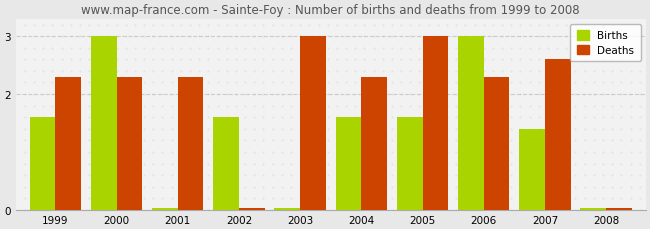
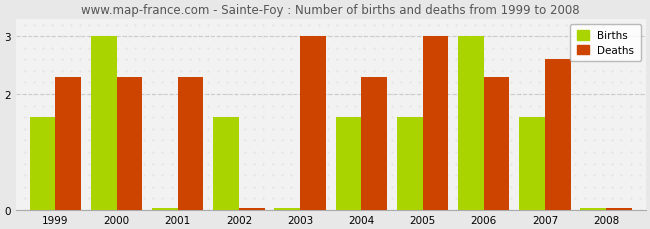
Births/2007: 1.40 -> 1.60
